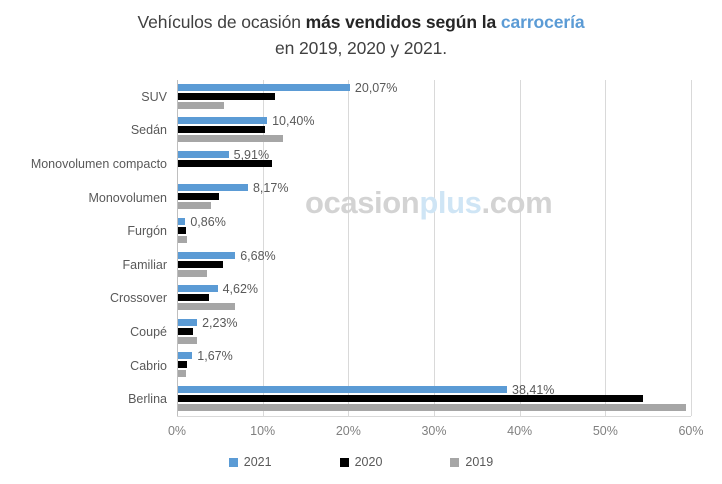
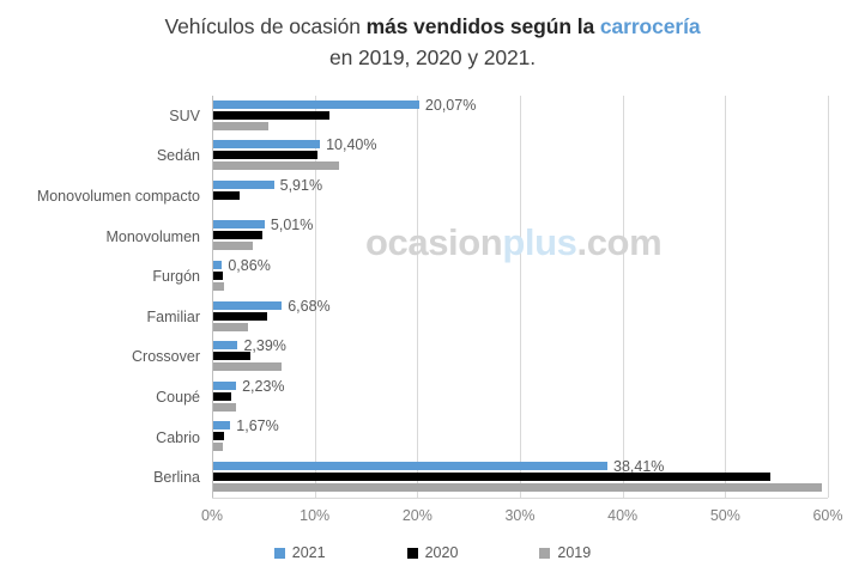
2020/Monovolumen compacto: 11% -> 3%
2021/Monovolumen: 8,17% -> 5,01%
2021/Crossover: 4,62% -> 2,39%
